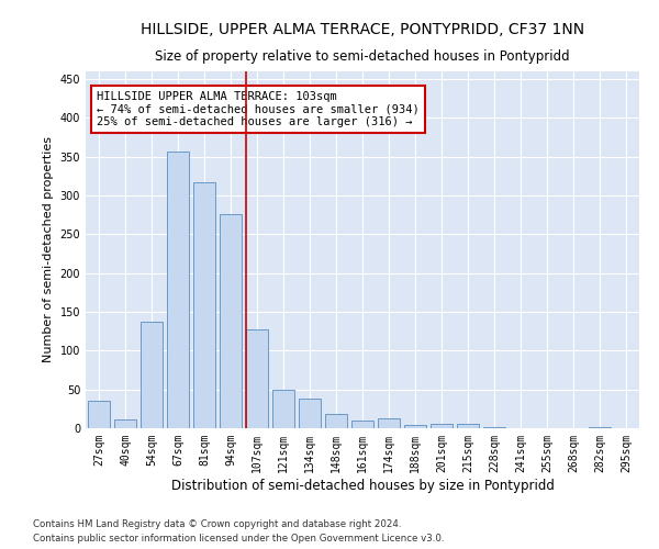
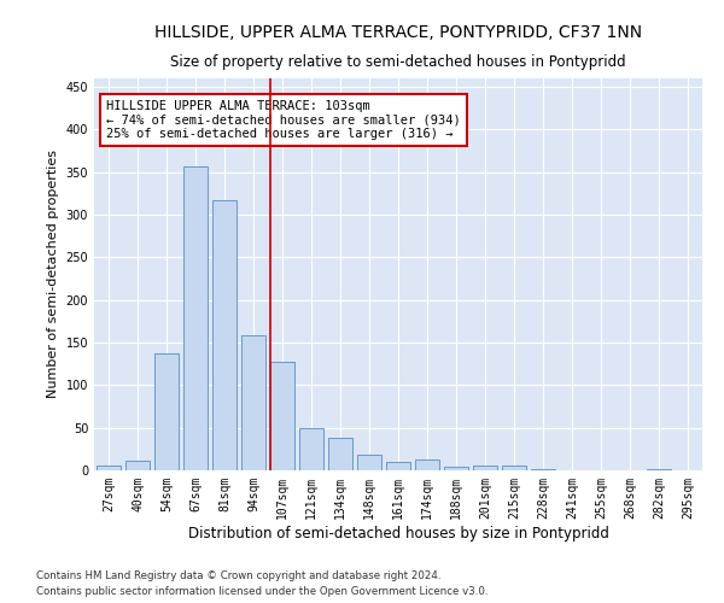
27sqm: 36 -> 5
94sqm: 276 -> 158
